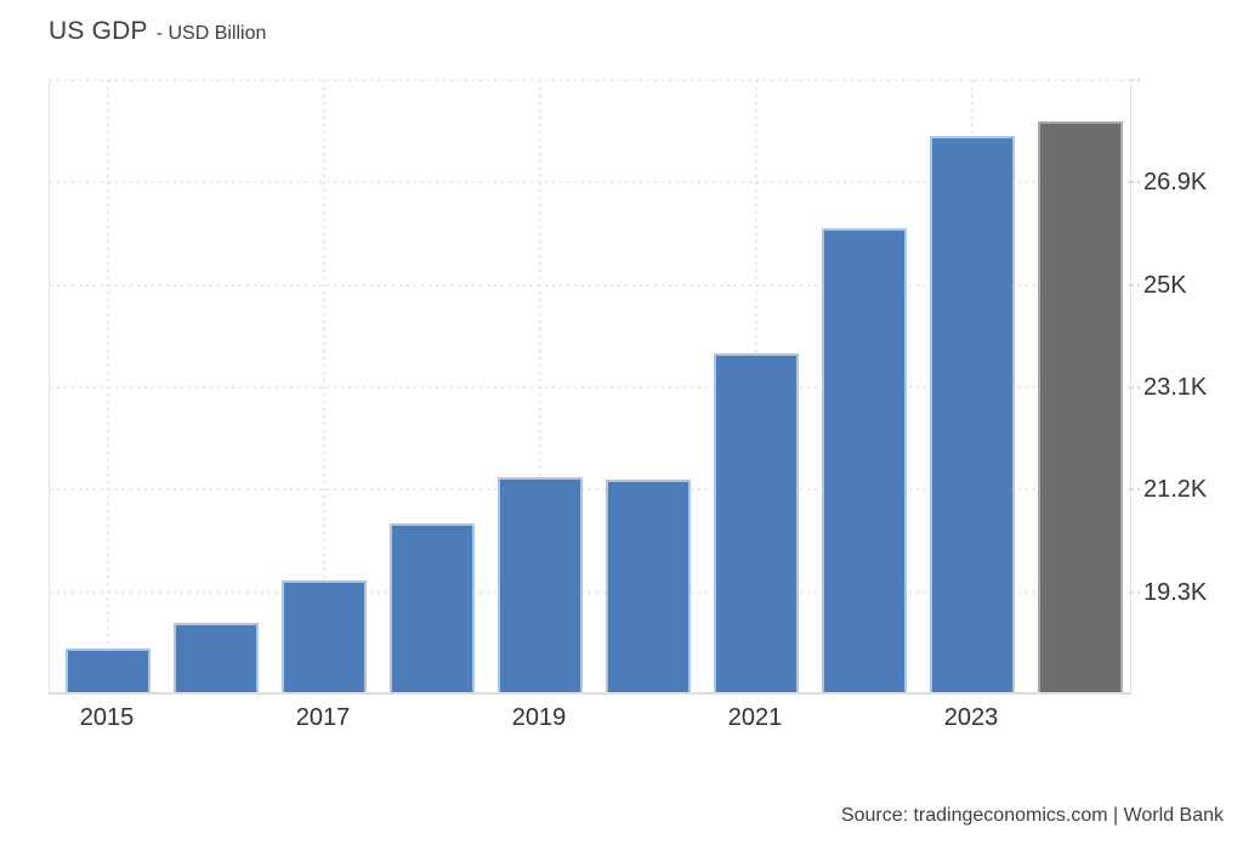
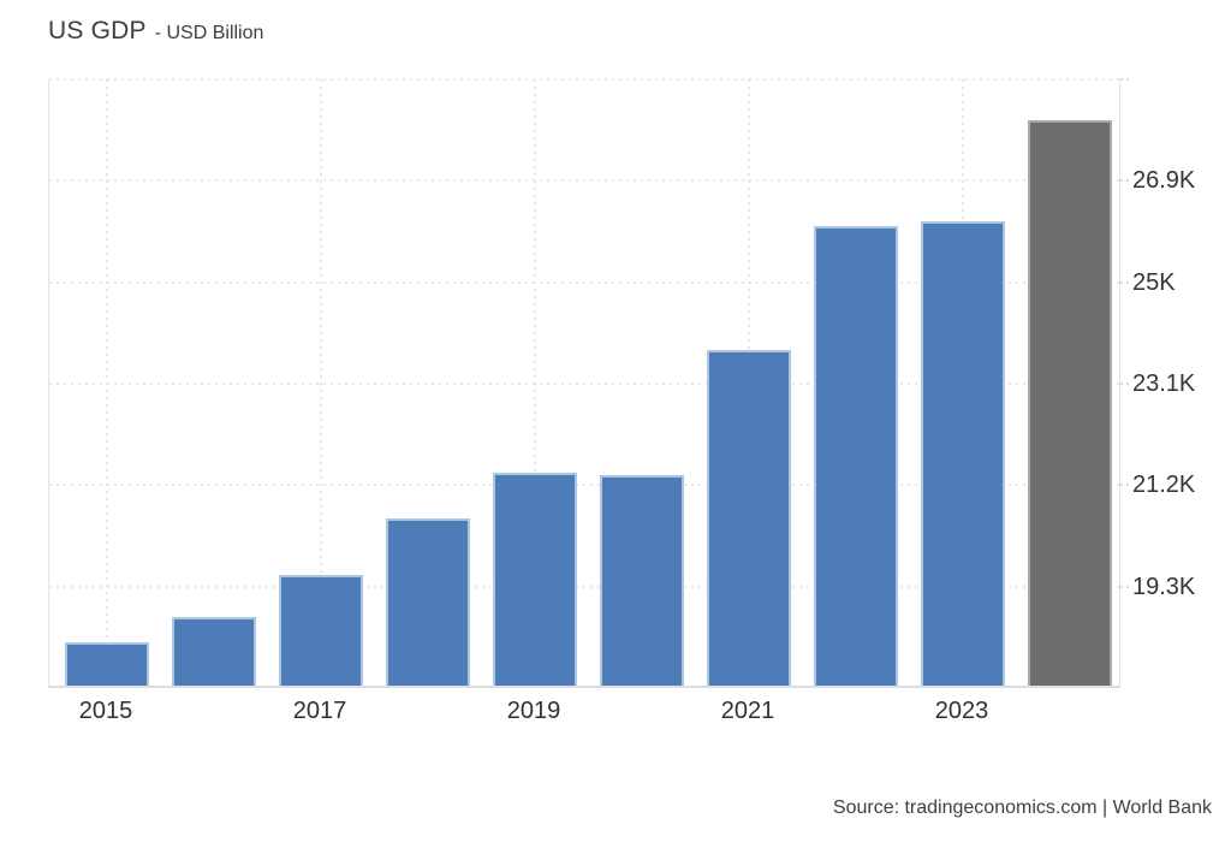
2023: 27.7K -> 26.1K
